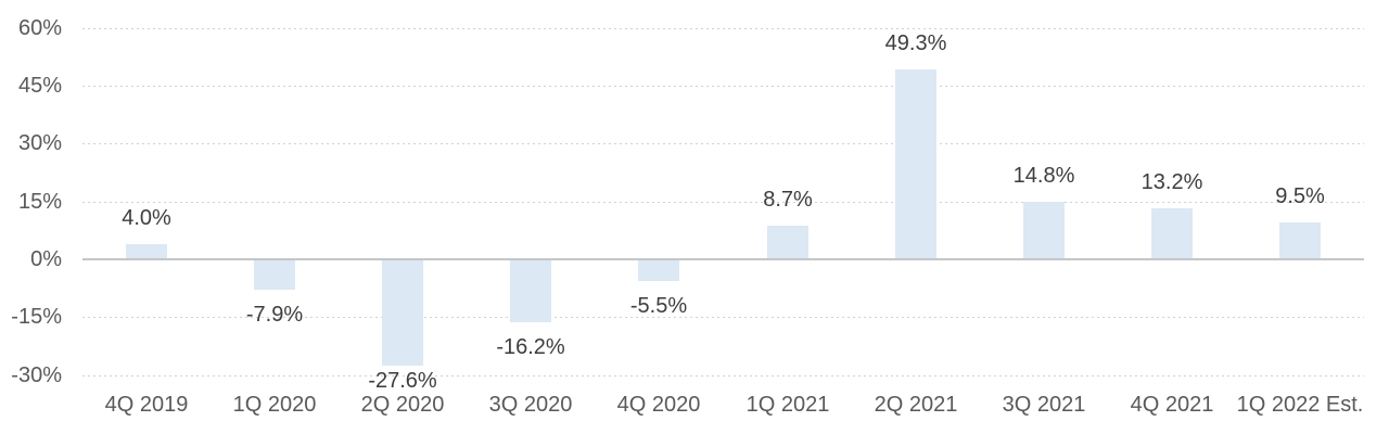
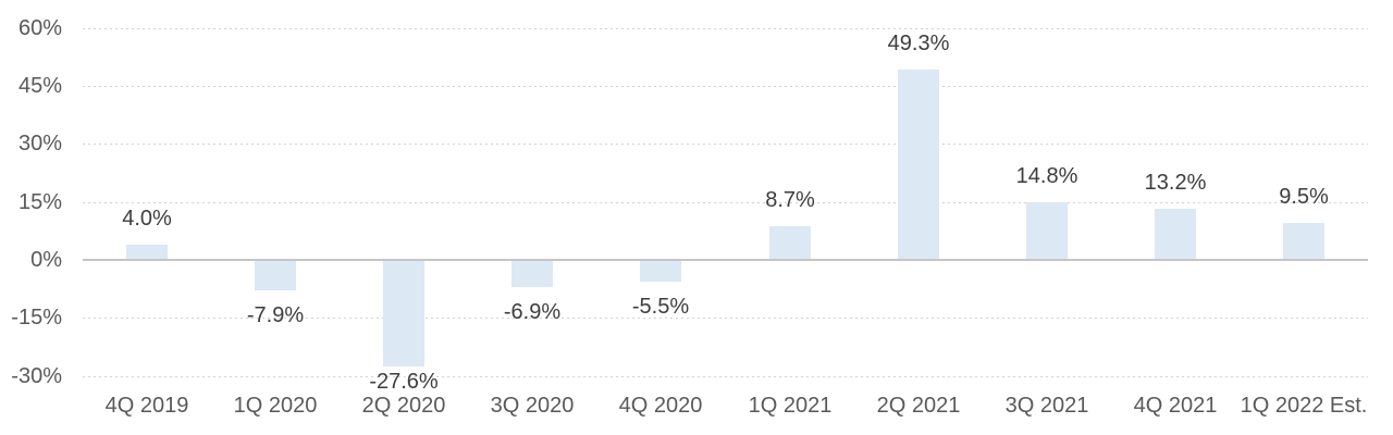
3Q 2020: -16.2% -> -6.9%
